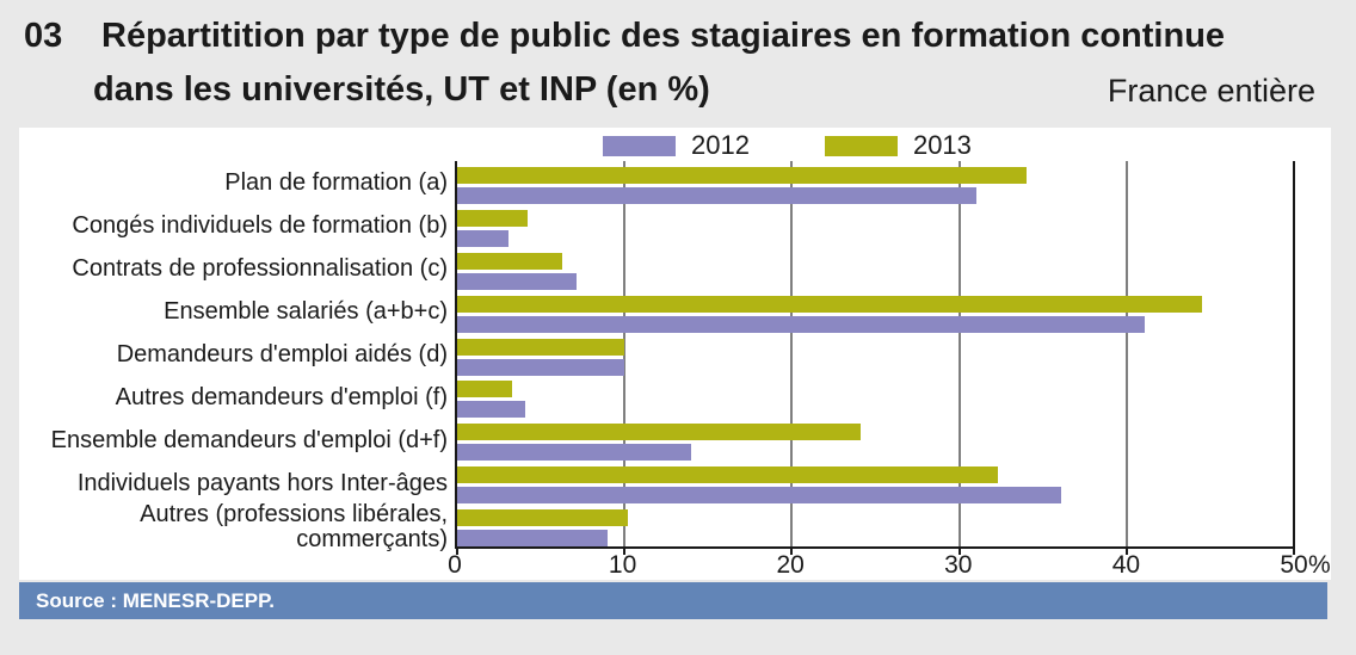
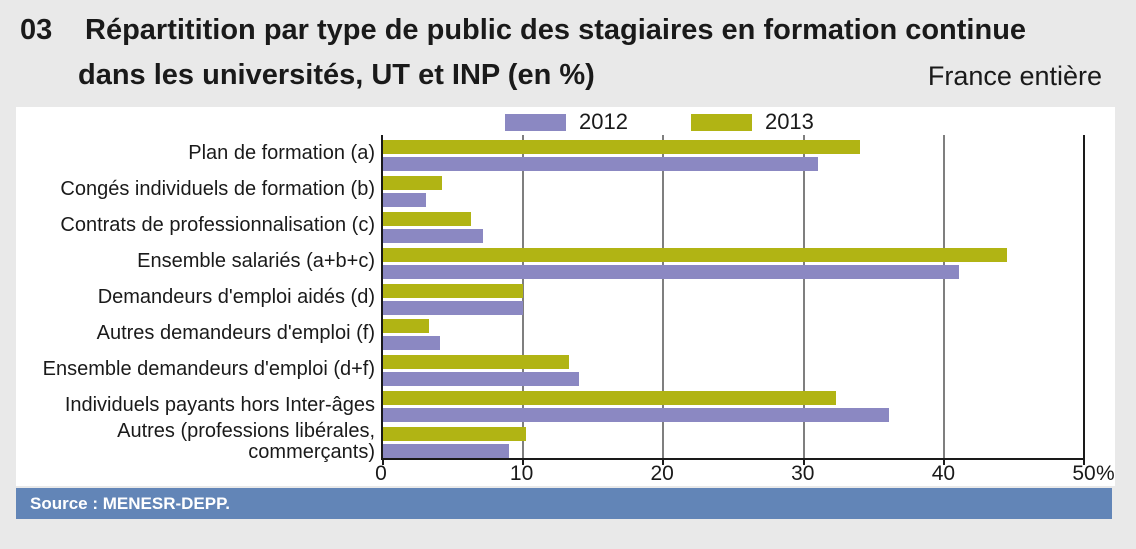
2013/Ensemble demandeurs d'emploi (d+f): 24.1 -> 13.3
